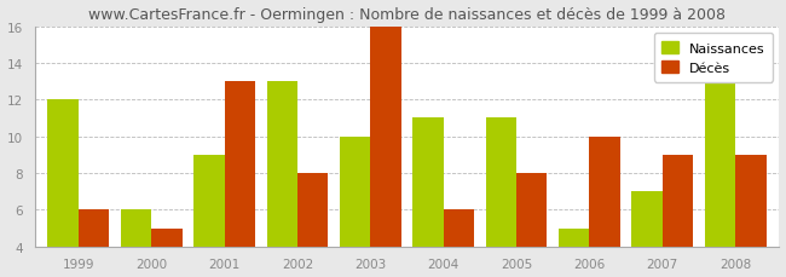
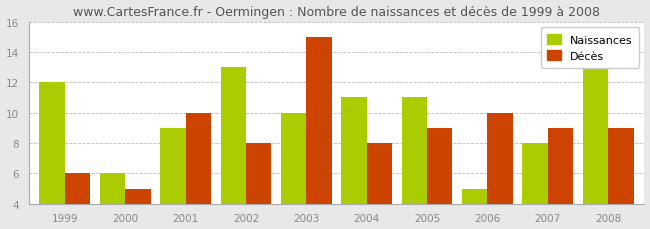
Décès/2001: 13 -> 10
Décès/2003: 16 -> 15
Décès/2004: 6 -> 8
Décès/2005: 8 -> 9
Naissances/2007: 7 -> 8
